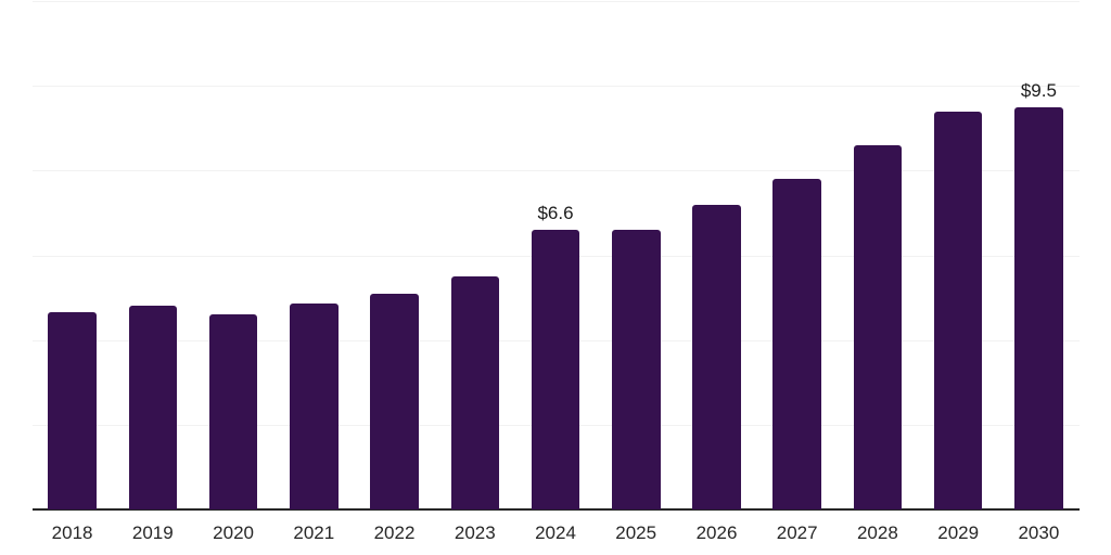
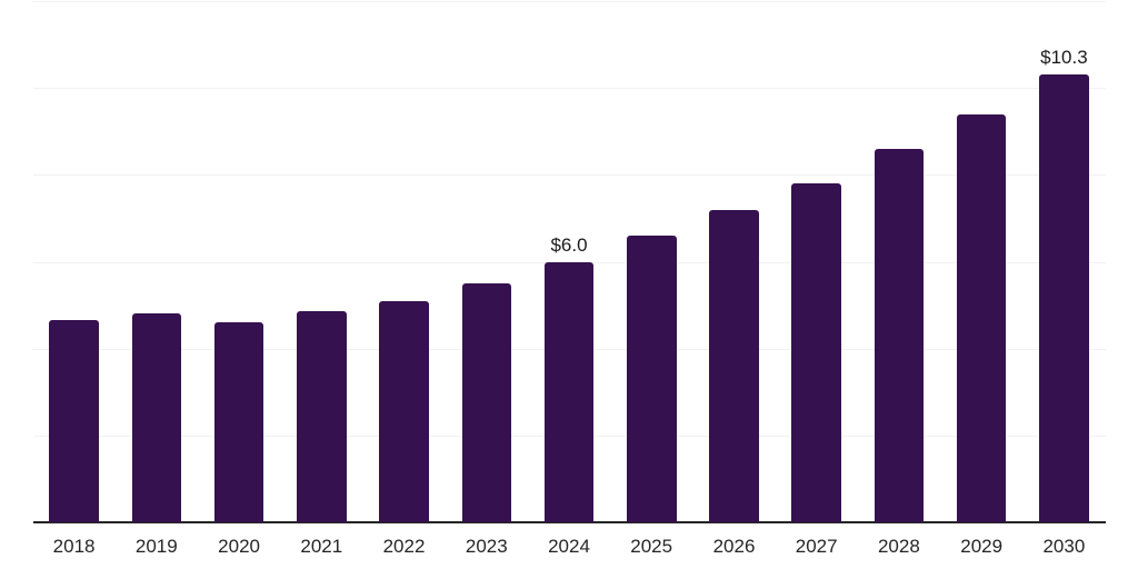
2024: $6.6 -> $6.0
2030: $9.5 -> $10.3
